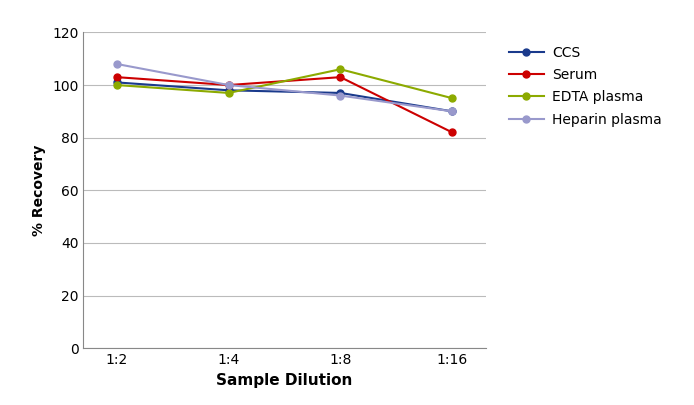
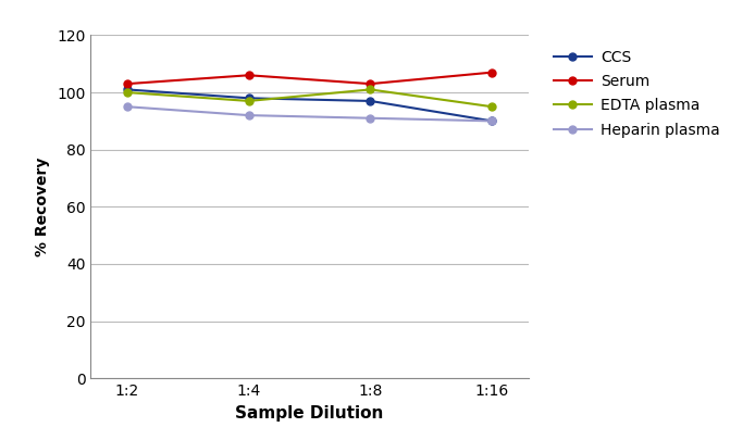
Heparin plasma/1:2: 108 -> 95
Serum/1:4: 100 -> 106
Heparin plasma/1:4: 100 -> 92
EDTA plasma/1:8: 106 -> 101
Heparin plasma/1:8: 96 -> 91
Serum/1:16: 82 -> 107
